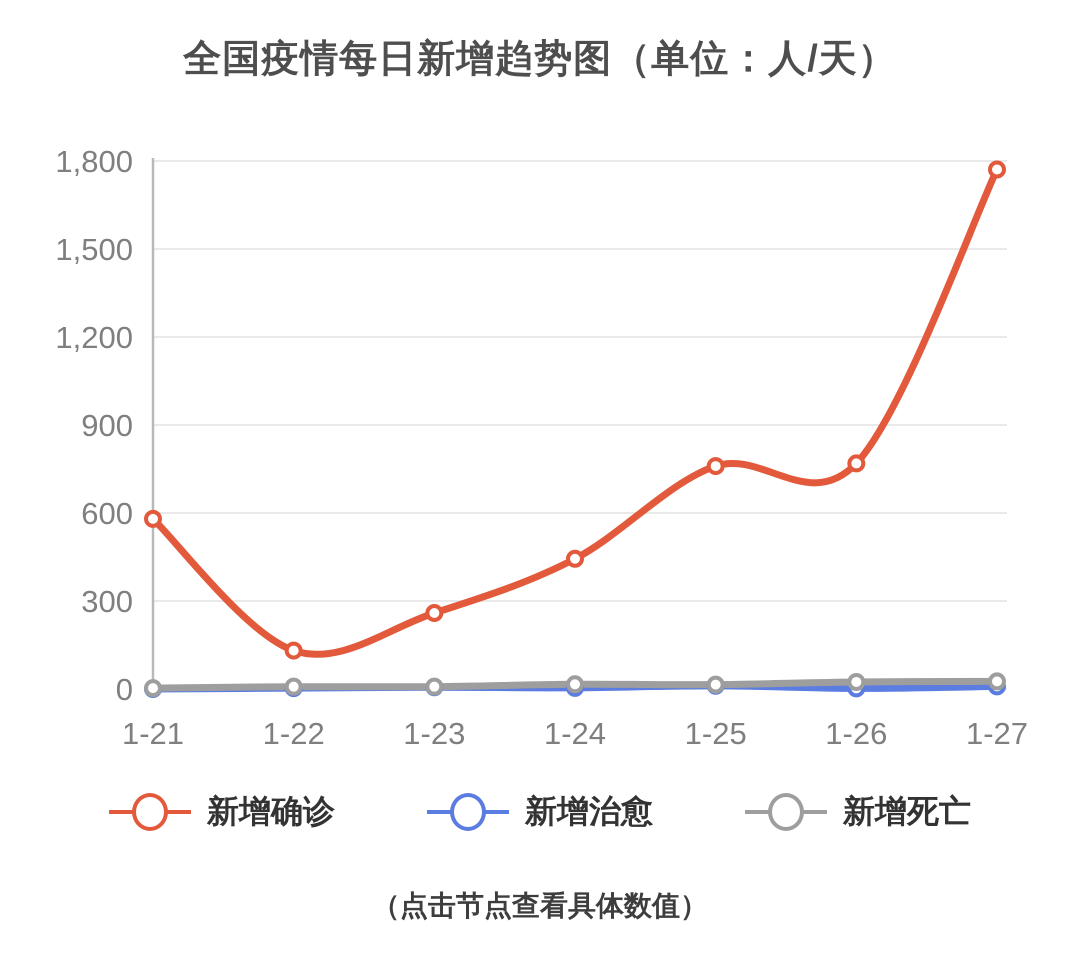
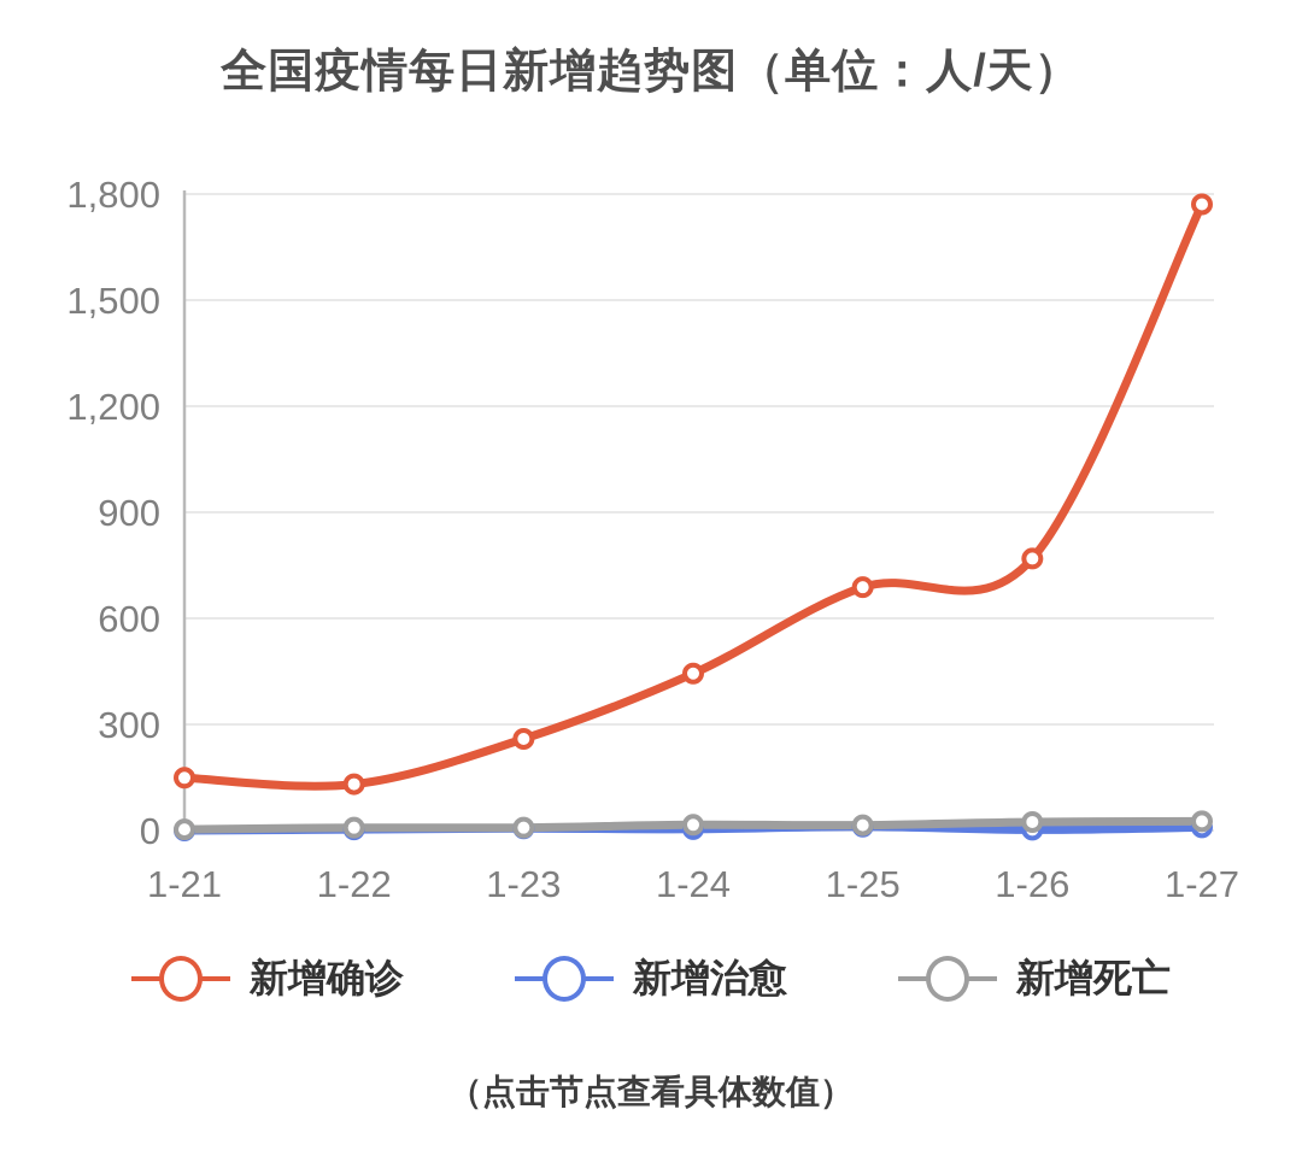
新增确诊/1-21: 580 -> 150
新增确诊/1-25: 760 -> 690
